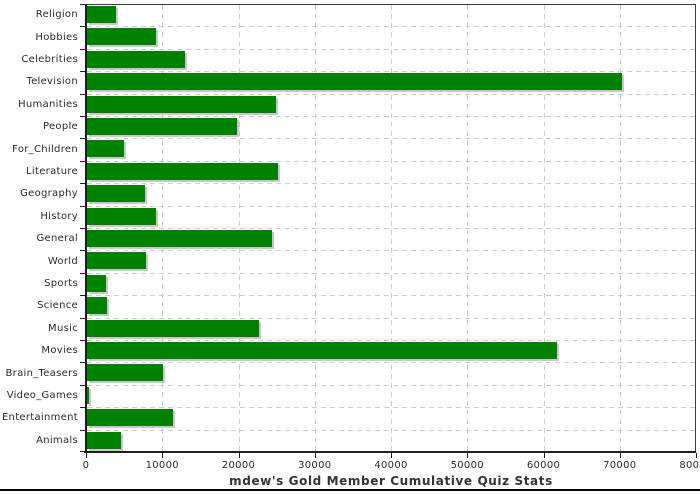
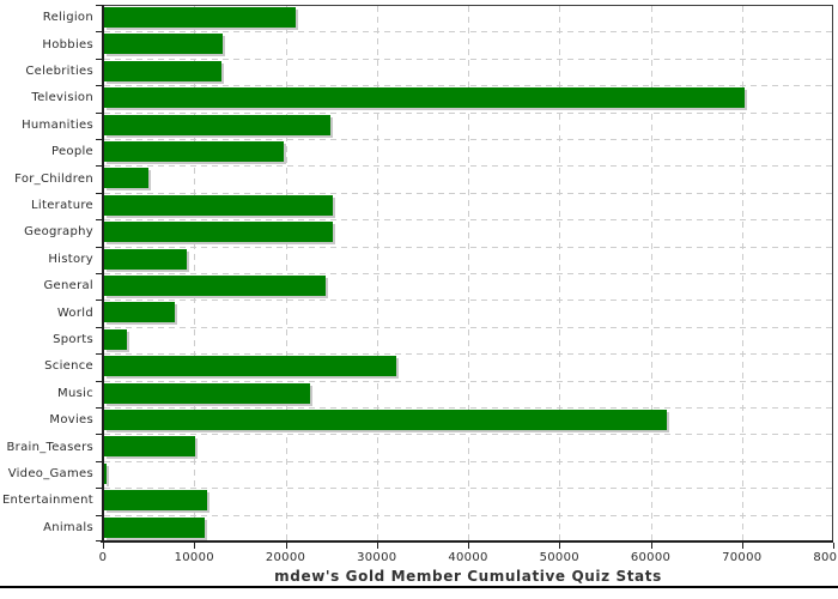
Religion: 4000 -> 21000
Hobbies: 9000 -> 13000
Geography: 8000 -> 25000
Science: 3000 -> 32000
Animals: 4000 -> 11000
